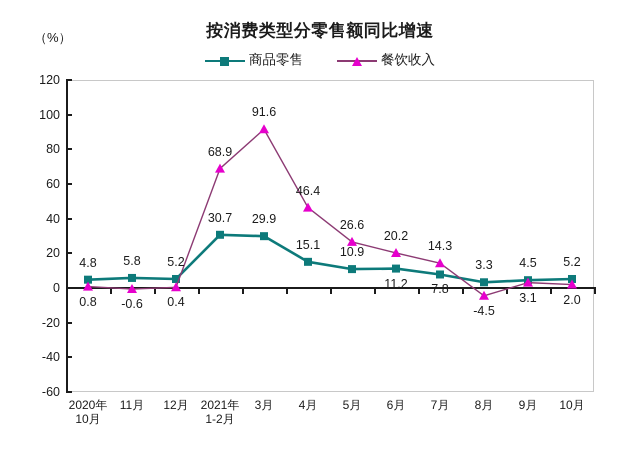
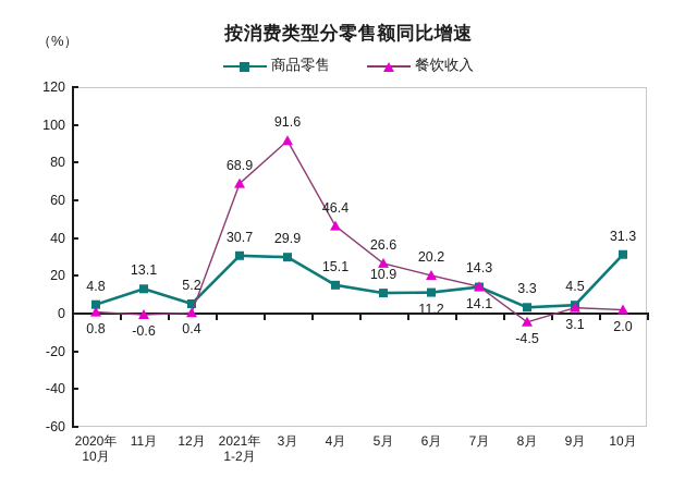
商品零售/11月: 5.8 -> 13.1
商品零售/7月: 7.8 -> 14.1
商品零售/10月: 5.2 -> 31.3
